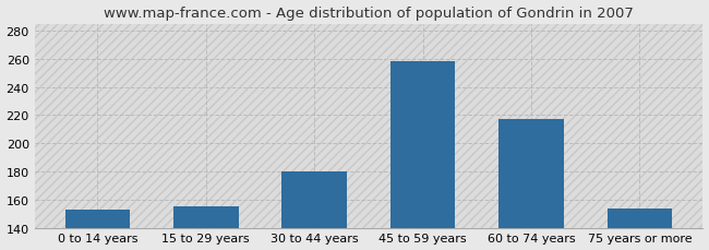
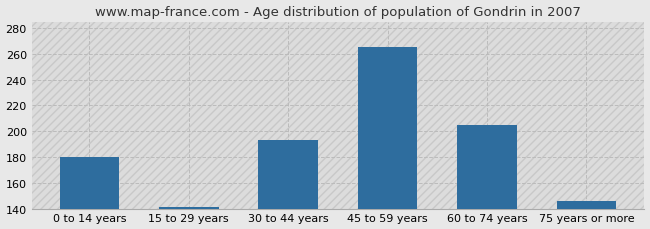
0 to 14 years: 153 -> 180
15 to 29 years: 155 -> 141
30 to 44 years: 180 -> 193
45 to 59 years: 258 -> 265
60 to 74 years: 217 -> 205
75 years or more: 154 -> 146
